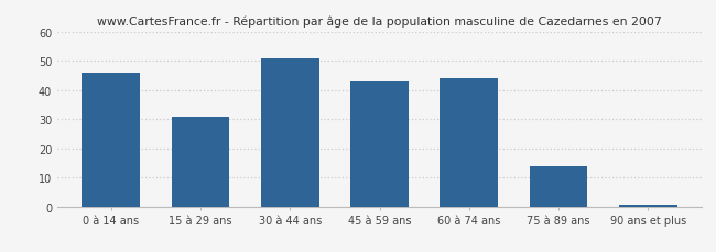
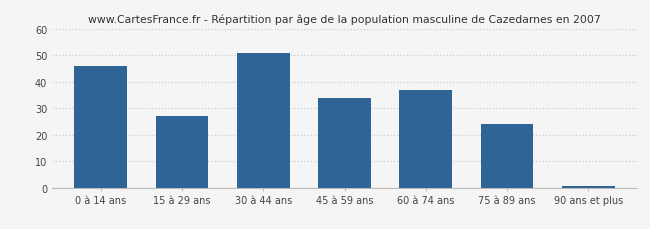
15 à 29 ans: 31.0 -> 27.0
45 à 59 ans: 43.0 -> 34.0
60 à 74 ans: 44.0 -> 37.0
75 à 89 ans: 14.0 -> 24.0
